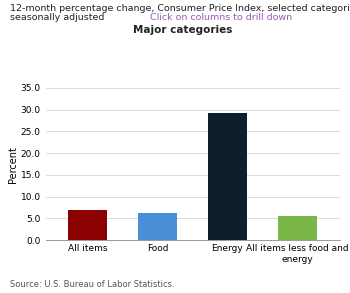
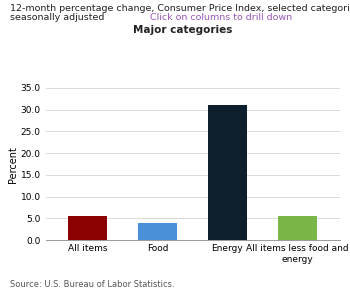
All items: 7.0 -> 5.5
Food: 6.2 -> 4.0
Energy: 29.3 -> 31.0
